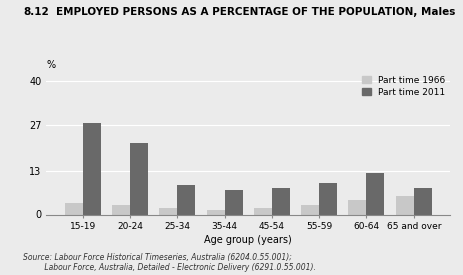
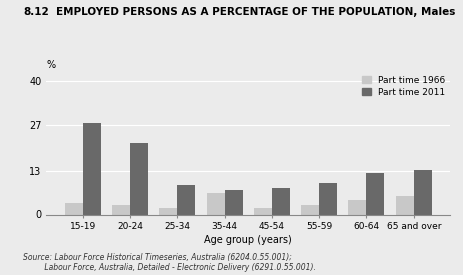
Part time 1966/35-44: 1.5 -> 6.5
Part time 2011/65 and over: 8.0 -> 13.5
